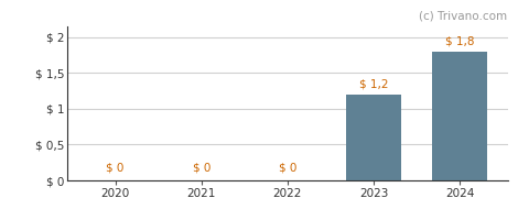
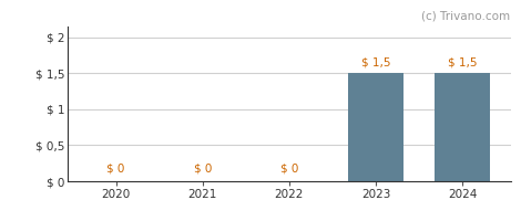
2023: 1,2 -> 1,5
2024: 1,8 -> 1,5
